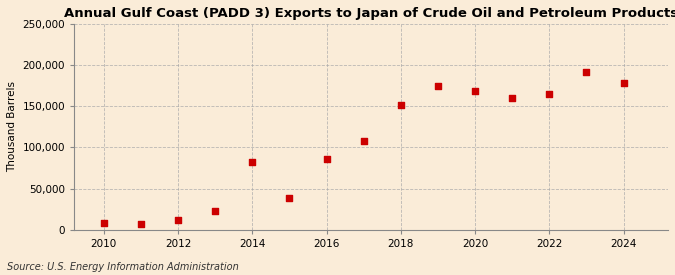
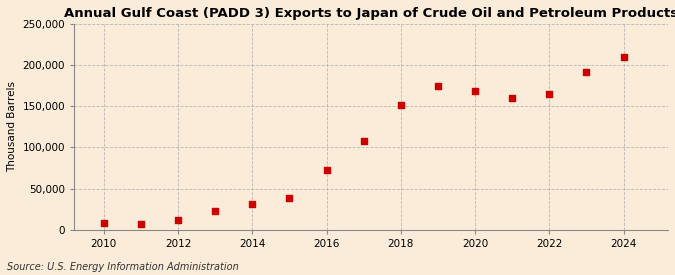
2014: 82,000 -> 31,000
2016: 86,000 -> 73,000
2024: 178,000 -> 210,000
